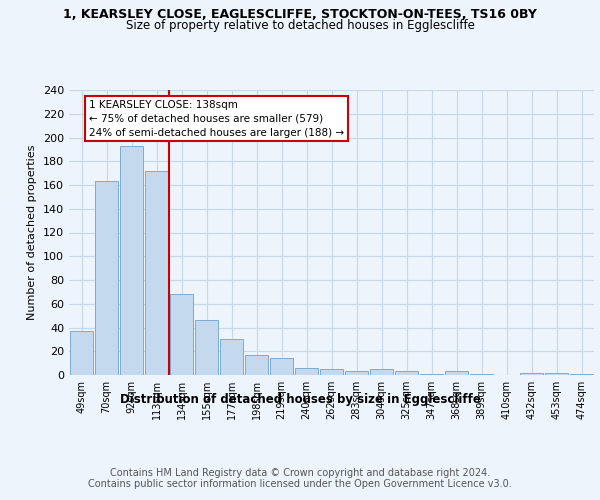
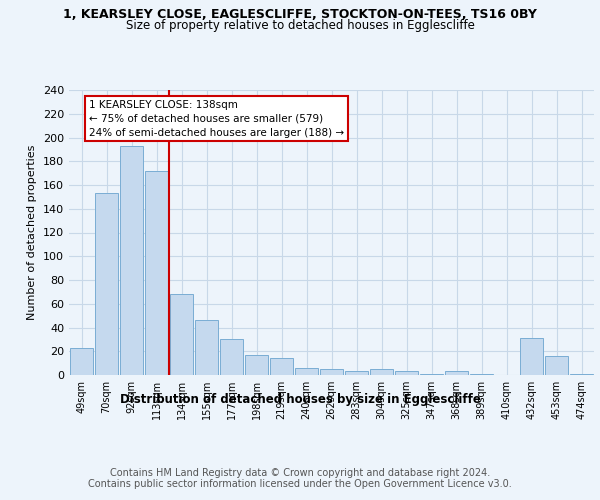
49sqm: 37 -> 23
70sqm: 163 -> 153
432sqm: 2 -> 31
453sqm: 2 -> 16
